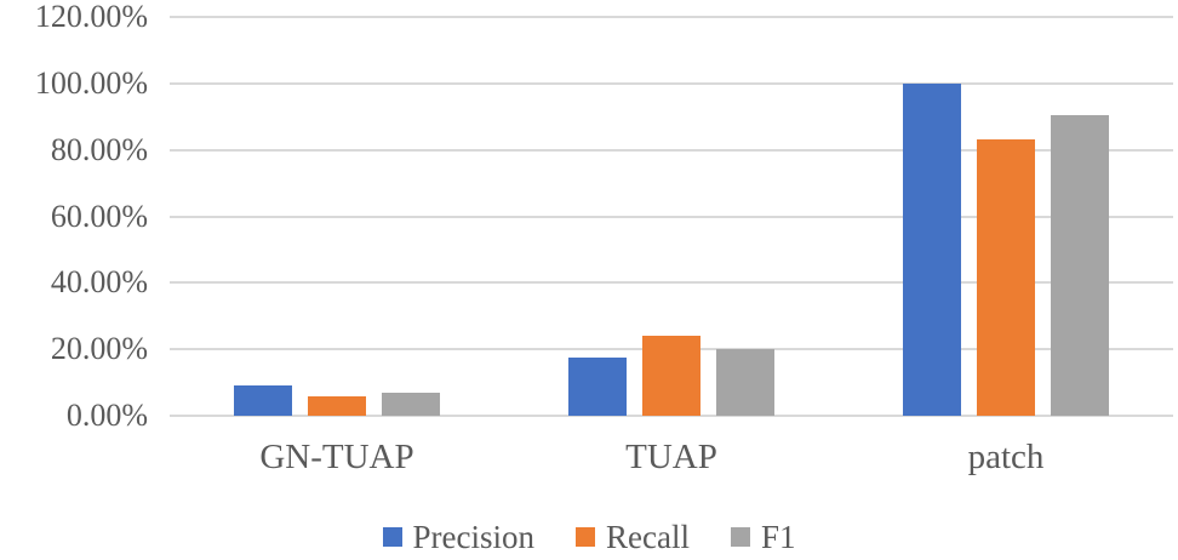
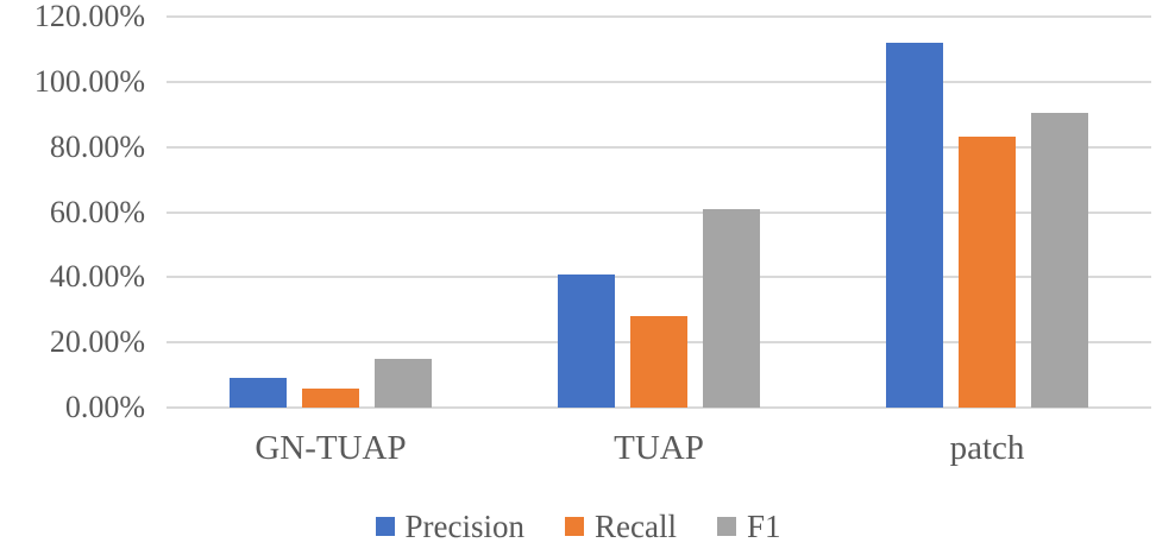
F1/GN-TUAP: 7% -> 15%
Precision/TUAP: 18% -> 41%
Recall/TUAP: 24% -> 28%
F1/TUAP: 20% -> 61%
Precision/patch: 100% -> 112%
